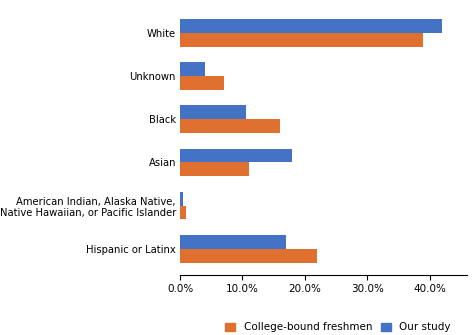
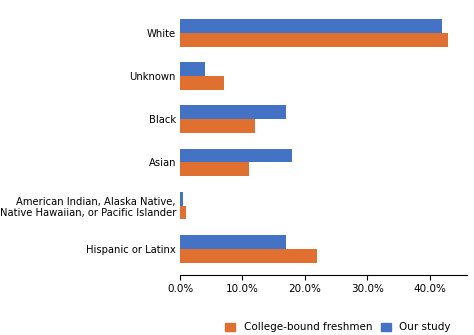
College-bound freshmen/White: 39% -> 43%
Our study/Black: 10.6% -> 17.0%
College-bound freshmen/Black: 16% -> 12%
